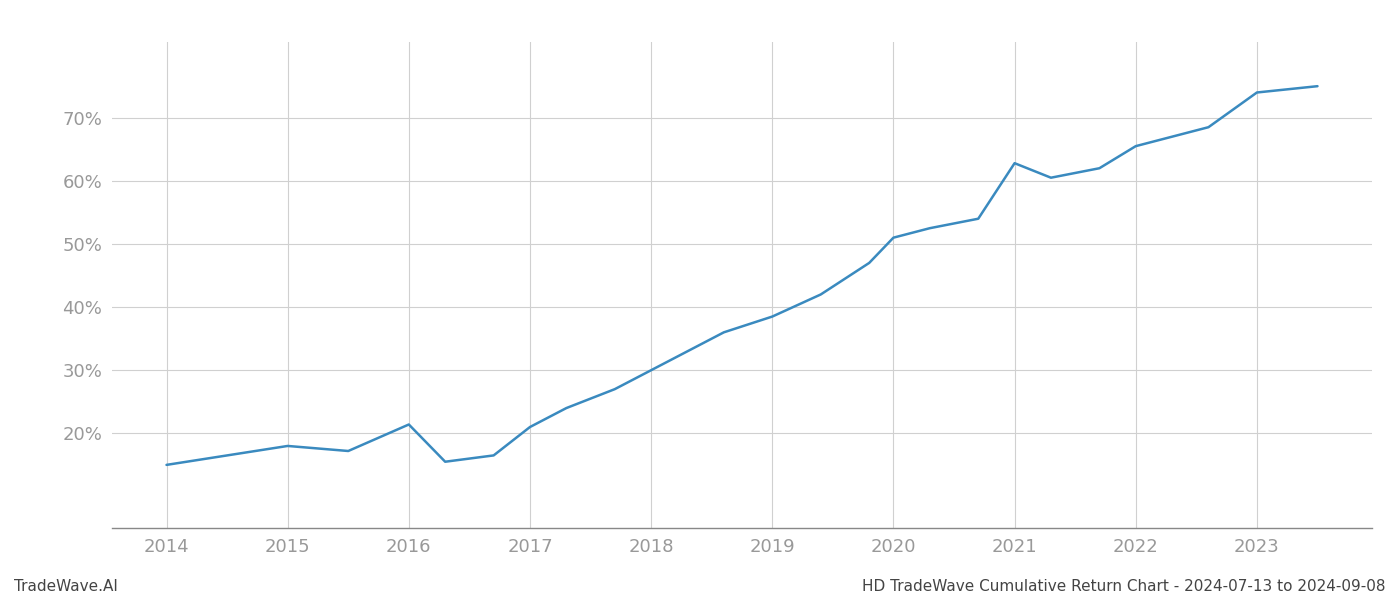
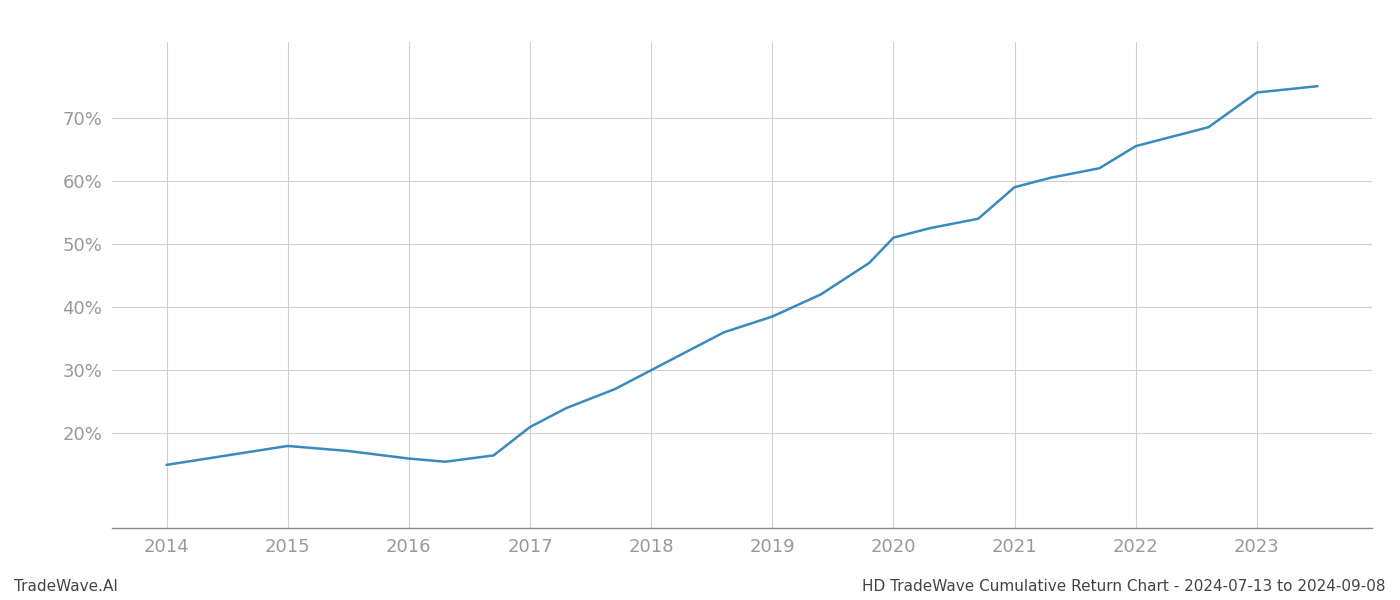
2016: 21.4% -> 16.0%
2021: 62.8% -> 59.0%
